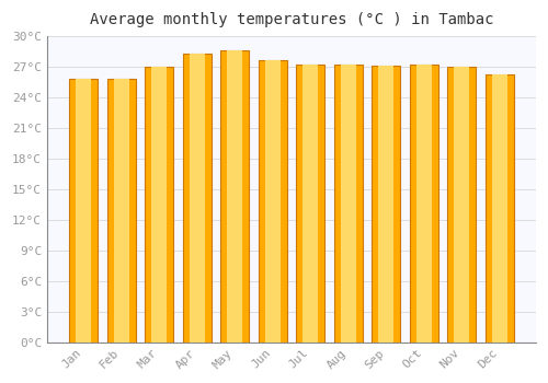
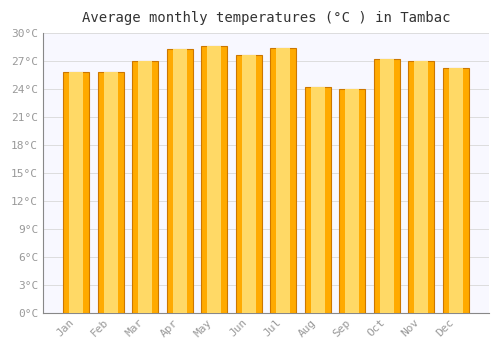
Jul: 27.2°C -> 28.4°C
Aug: 27.2°C -> 24.2°C
Sep: 27.1°C -> 24.0°C
